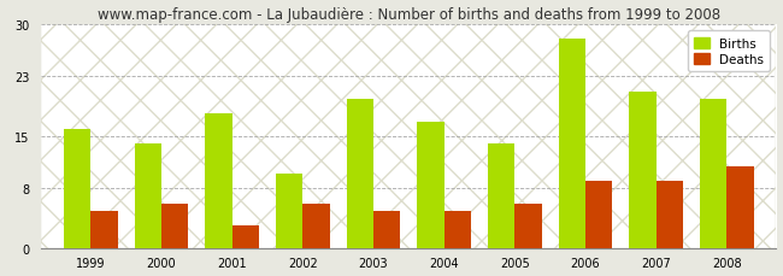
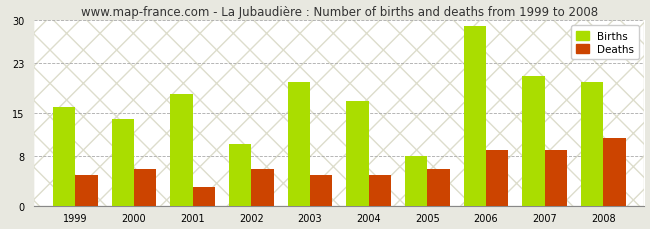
Births/2005: 14 -> 8
Births/2006: 28 -> 29
